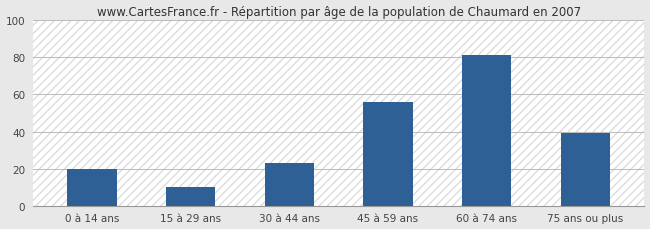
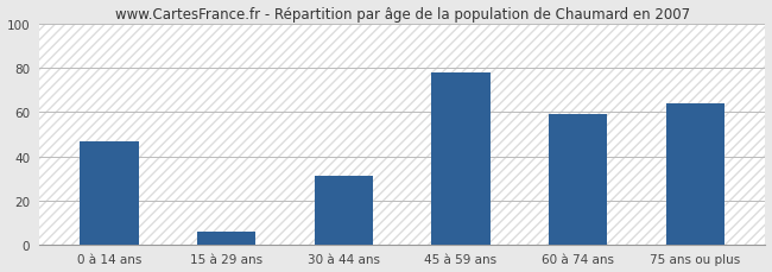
0 à 14 ans: 20 -> 47
15 à 29 ans: 10 -> 6
30 à 44 ans: 23 -> 31
45 à 59 ans: 56 -> 78
60 à 74 ans: 81 -> 59
75 ans ou plus: 39 -> 64
